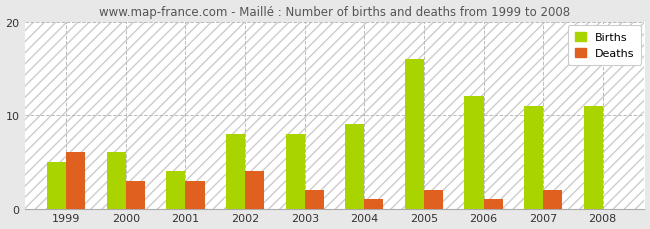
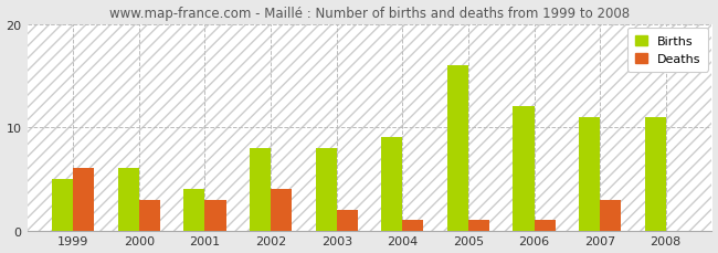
Deaths/2005: 2 -> 1
Deaths/2007: 2 -> 3
